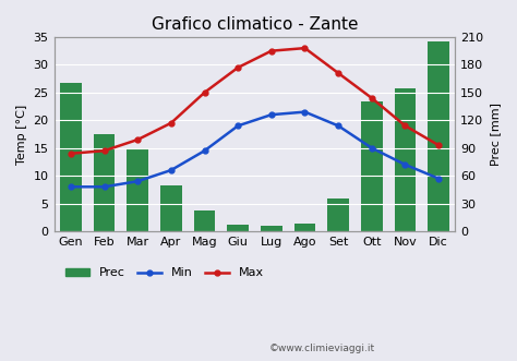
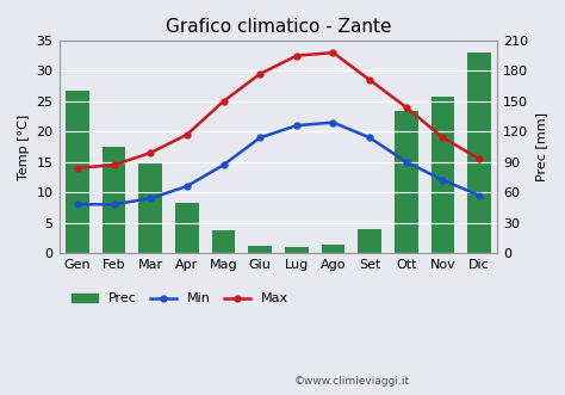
Prec/Set: 35 -> 24
Prec/Dic: 205 -> 198
